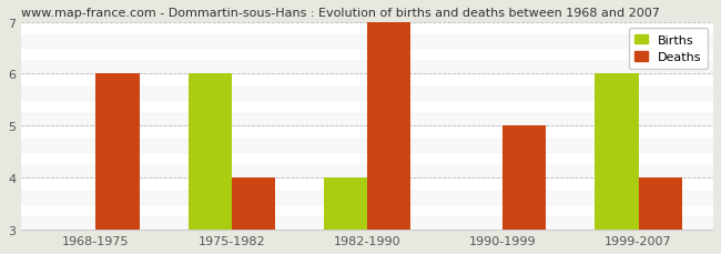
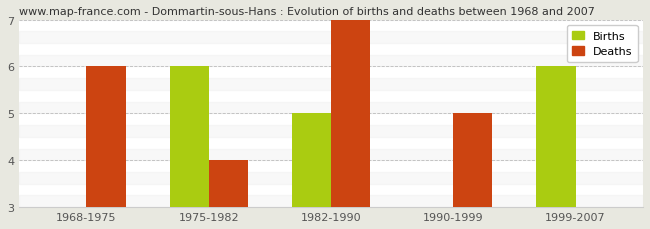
Births/1982-1990: 4 -> 5
Deaths/1999-2007: 4 -> 3
